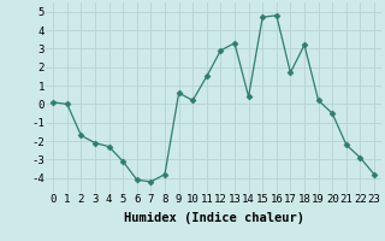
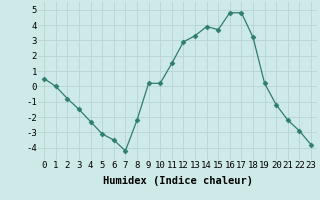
0: 0.1 -> 0.5
2: -1.7 -> -0.8
3: -2.1 -> -1.5
6: -4.1 -> -3.5
8: -3.8 -> -2.2
9: 0.6 -> 0.2
14: 0.4 -> 3.9
15: 4.7 -> 3.7
17: 1.7 -> 4.8
20: -0.5 -> -1.2
